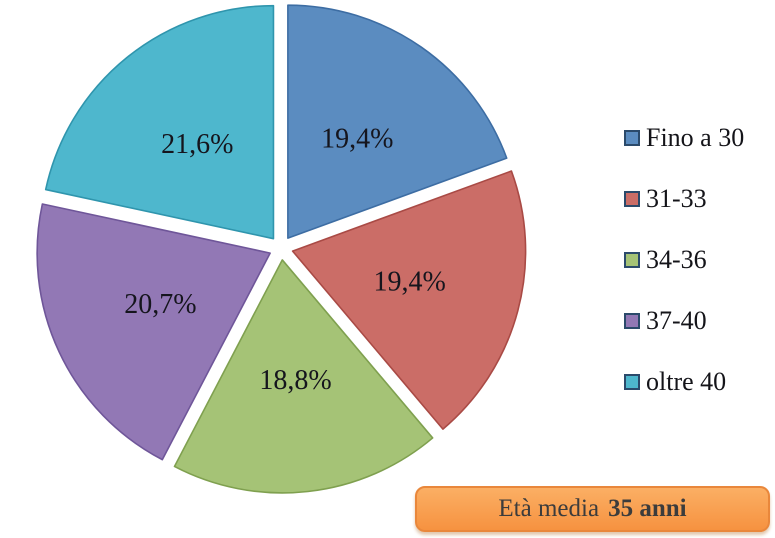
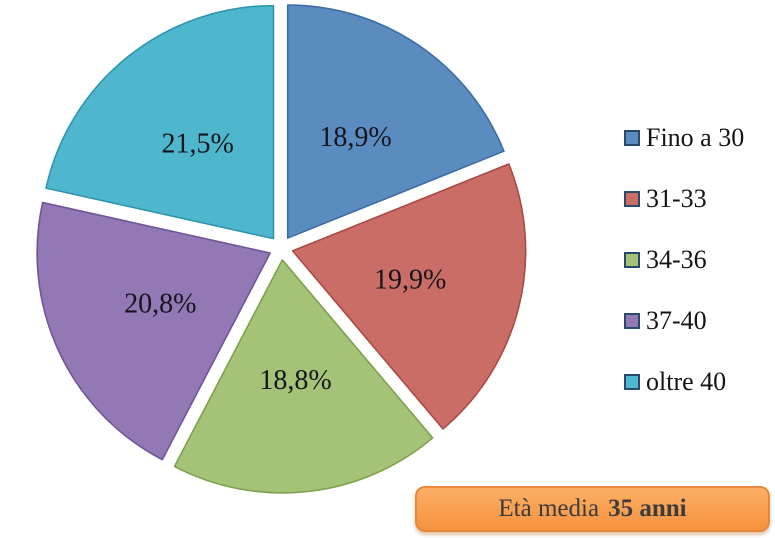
Fino a 30: 19,4% -> 18,9%
31-33: 19,4% -> 19,9%
37-40: 20,7% -> 20,8%
oltre 40: 21,6% -> 21,5%
